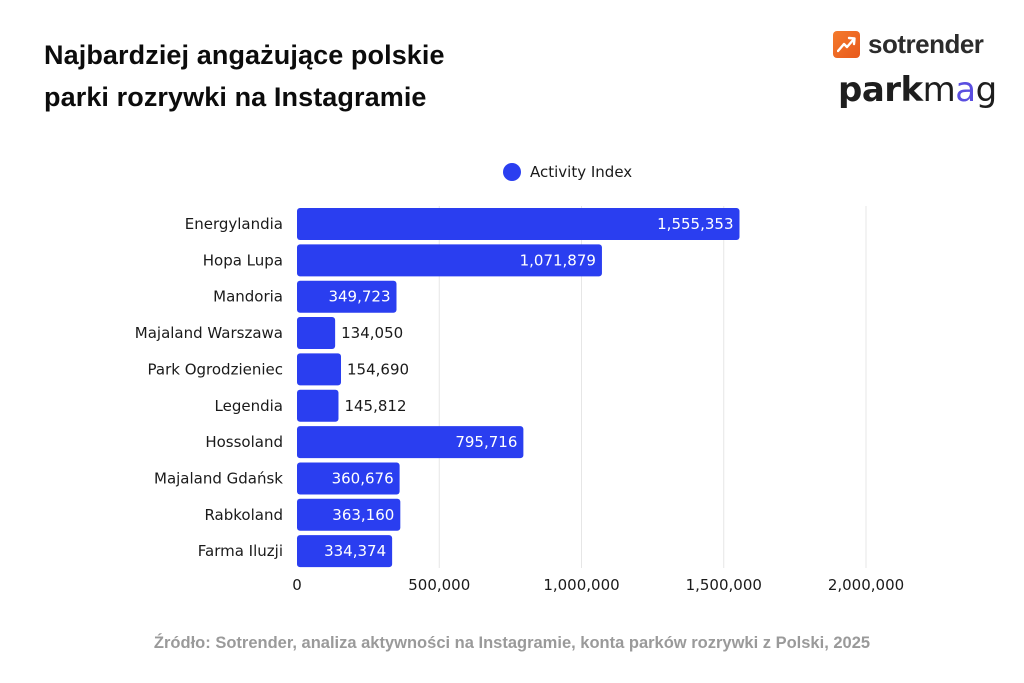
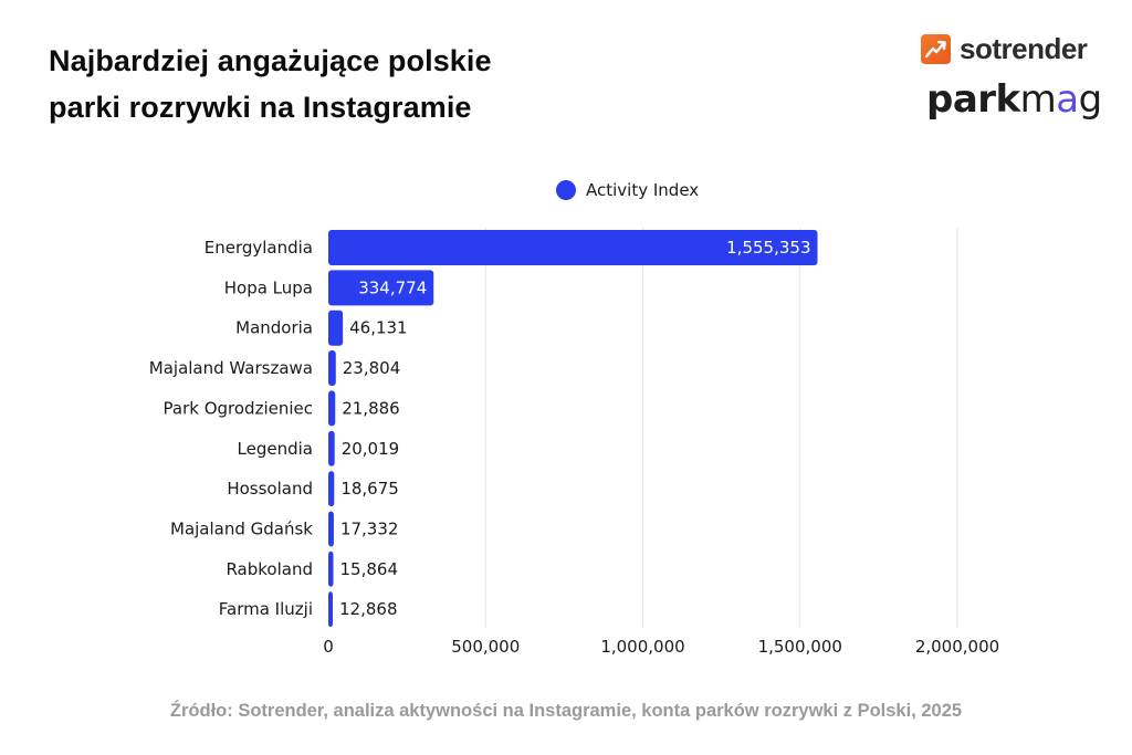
Hopa Lupa: 1,071,879 -> 334,774
Mandoria: 349,723 -> 46,131
Majaland Warszawa: 134,050 -> 23,804
Park Ogrodzieniec: 154,690 -> 21,886
Legendia: 145,812 -> 20,019
Hossoland: 795,716 -> 18,675
Majaland Gdańsk: 360,676 -> 17,332
Rabkoland: 363,160 -> 15,864
Farma Iluzji: 334,374 -> 12,868
